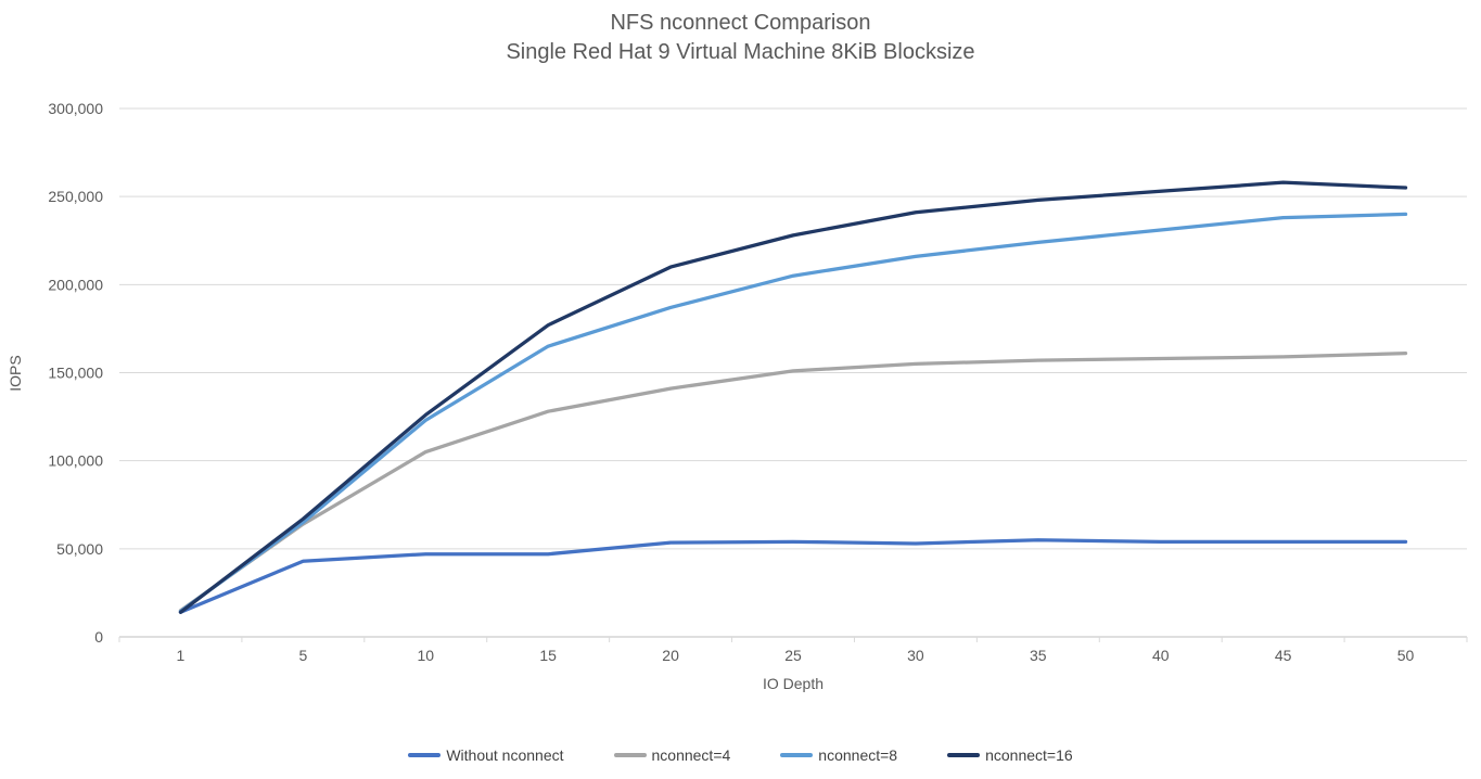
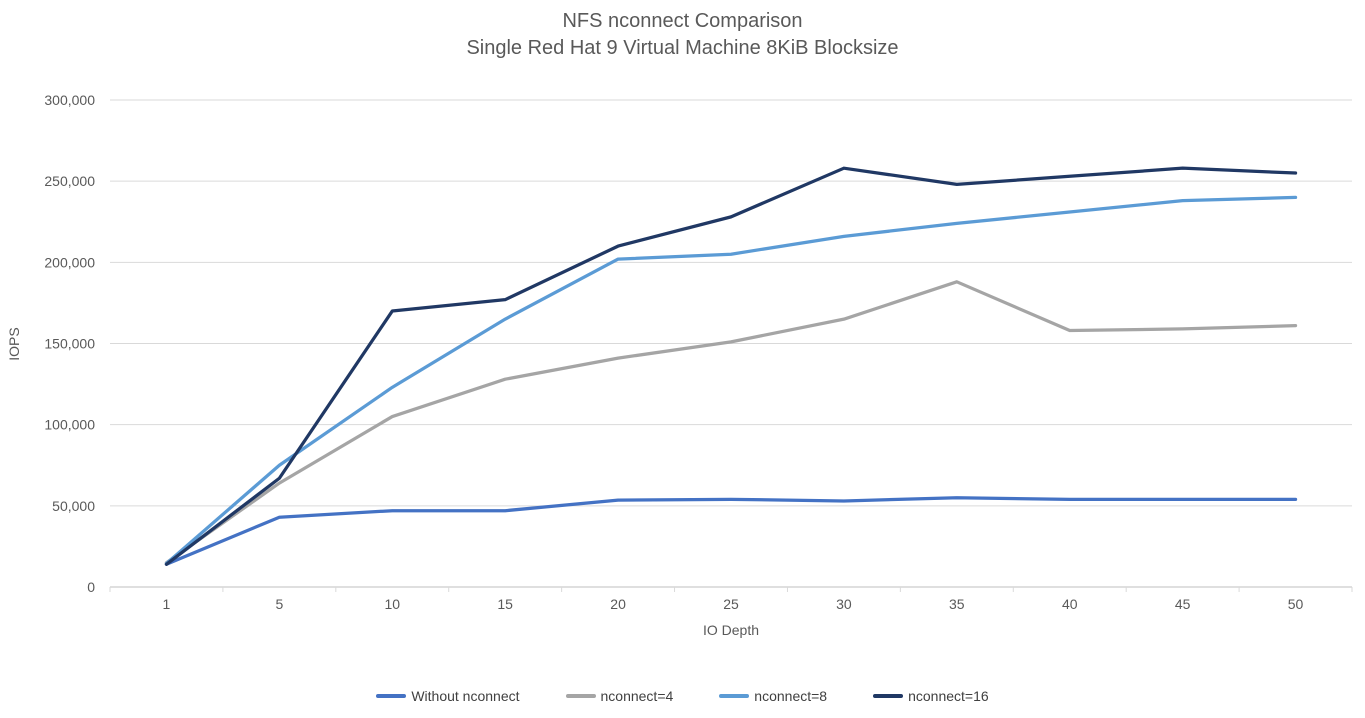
nconnect=8/5: 65000 -> 75000
nconnect=16/10: 126000 -> 170000
nconnect=8/20: 187000 -> 202000
nconnect=4/30: 155000 -> 165000
nconnect=16/30: 241000 -> 258000
nconnect=4/35: 157000 -> 188000
